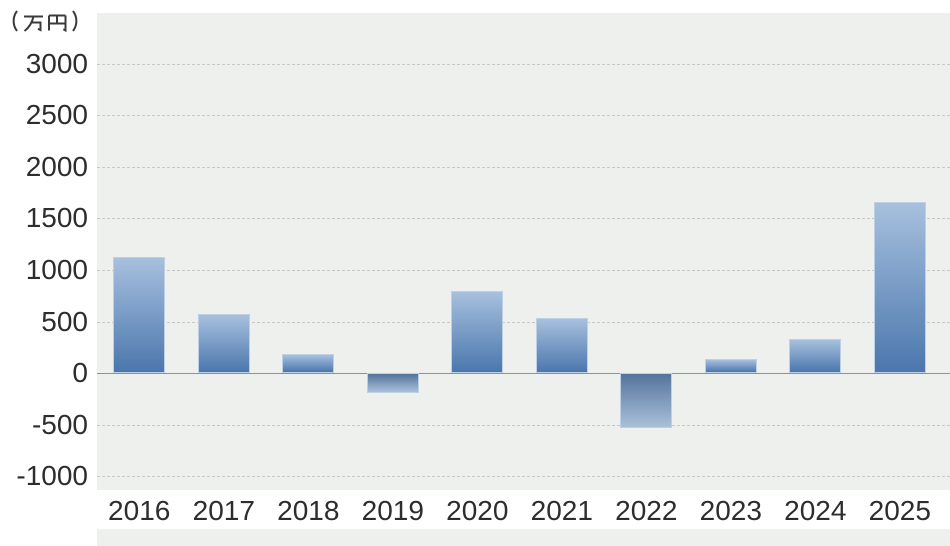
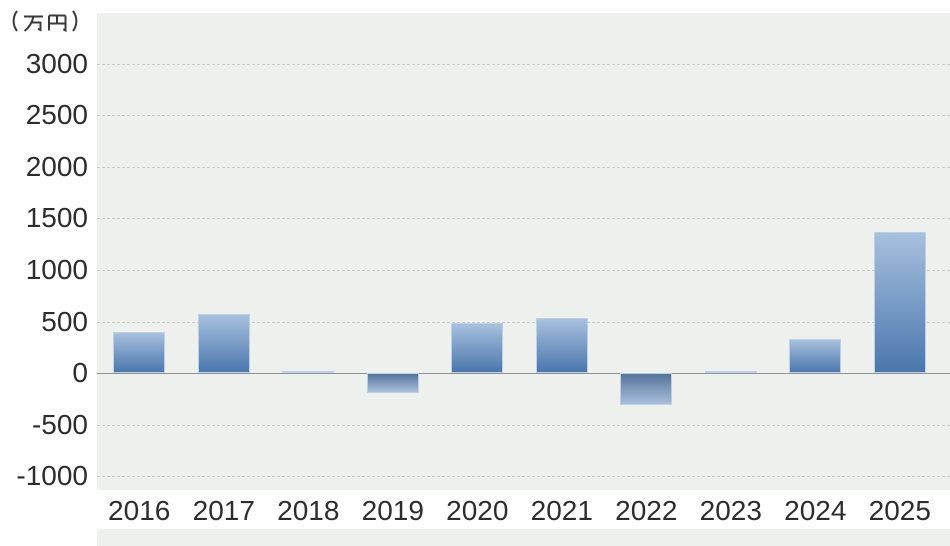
2016: 1130 -> 400
2018: 190 -> 20
2020: 800 -> 490
2022: -530 -> -310
2023: 140 -> 20
2025: 1660 -> 1370
